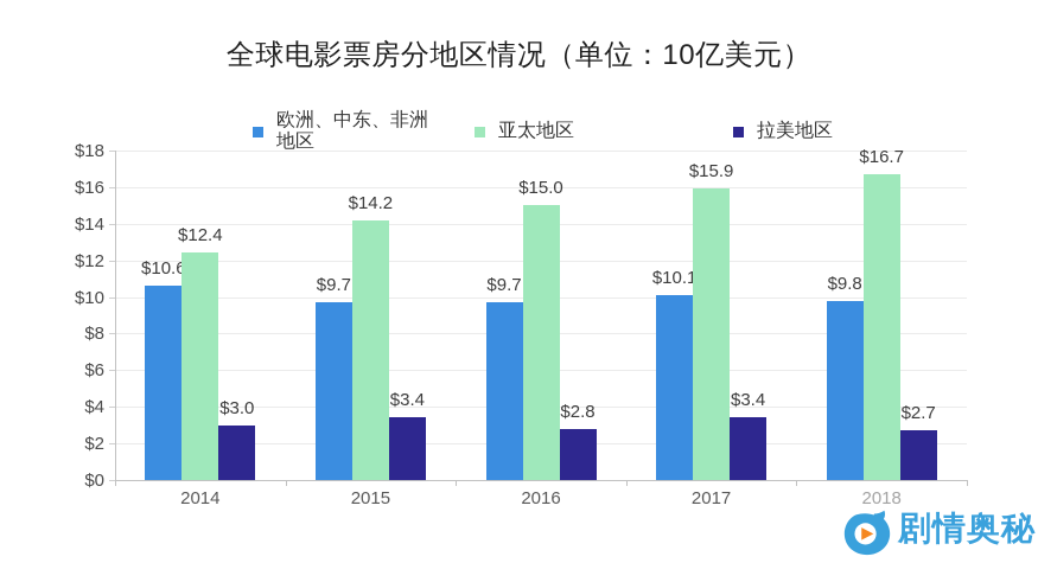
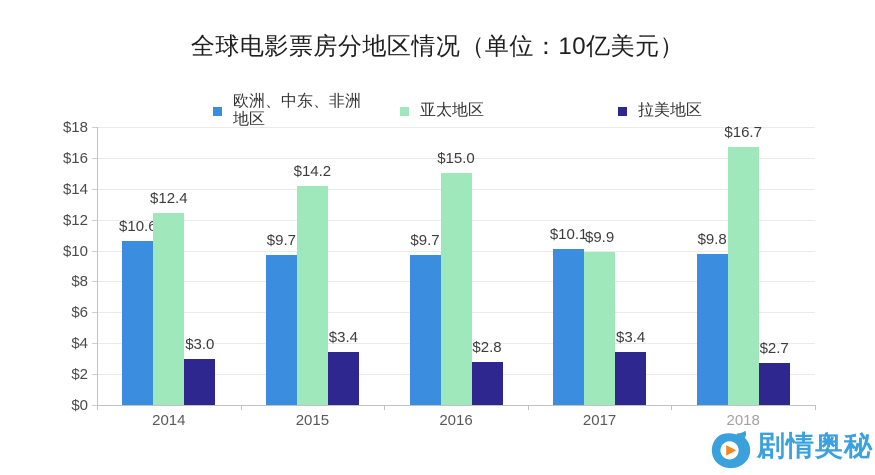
亚太地区/2017: $15.9 -> $9.9
